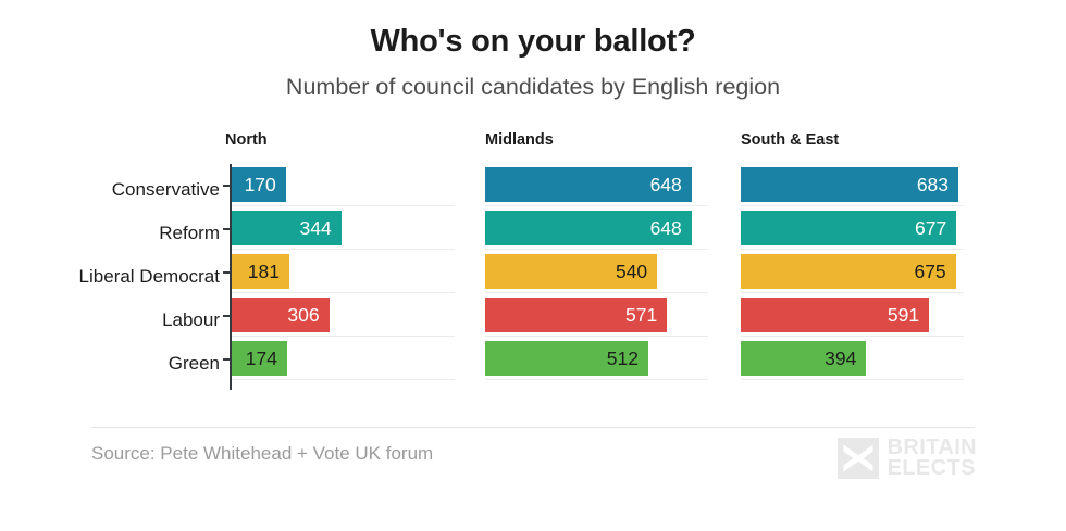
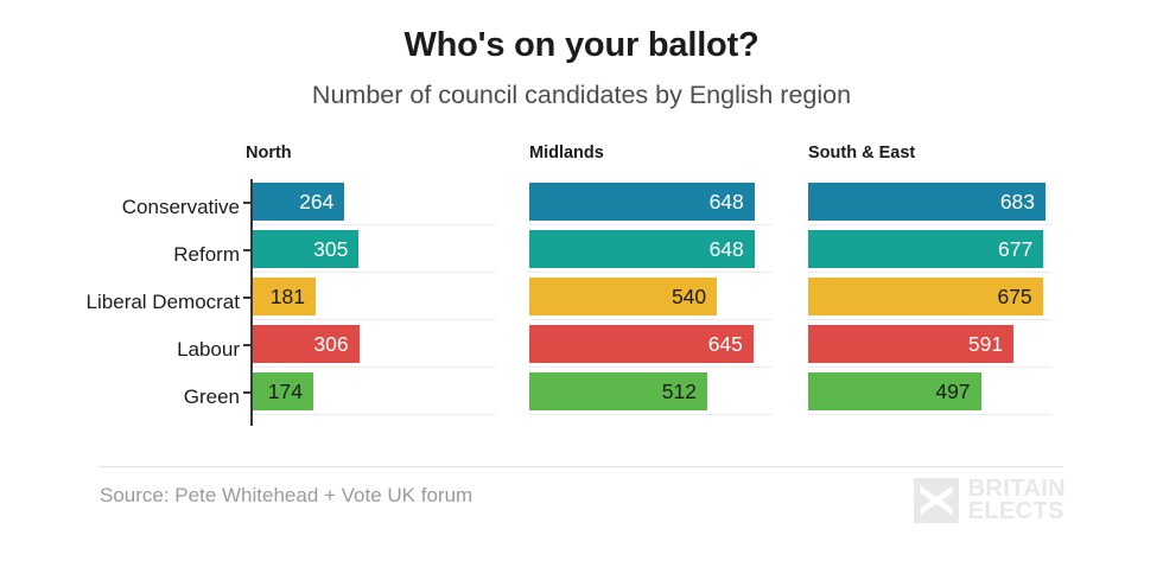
North/Conservative: 170 -> 264
North/Reform: 344 -> 305
Midlands/Labour: 571 -> 645
South & East/Green: 394 -> 497
